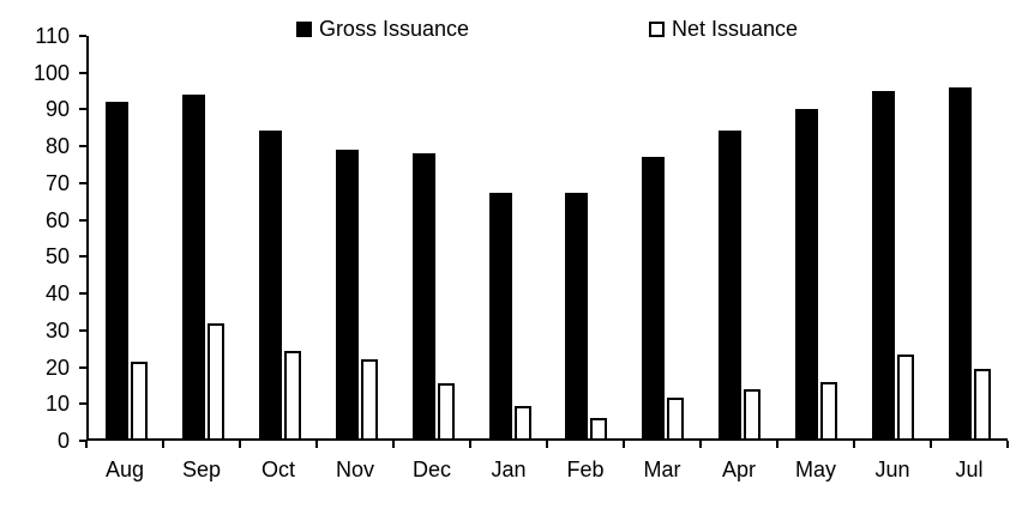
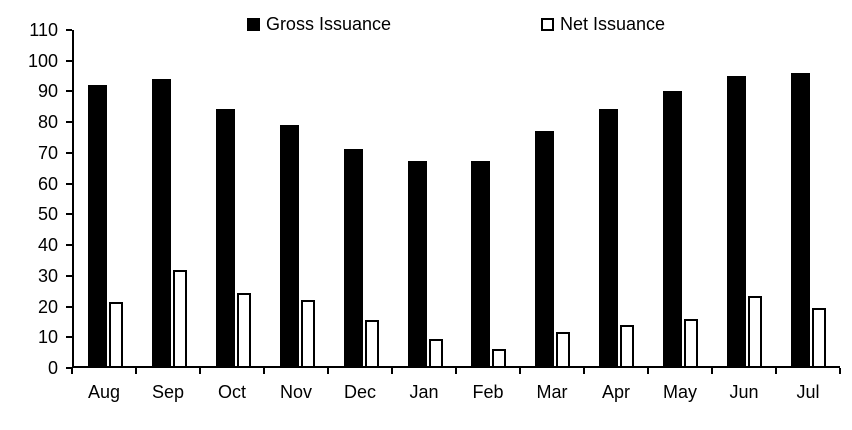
Gross Issuance/Dec: 78 -> 71
